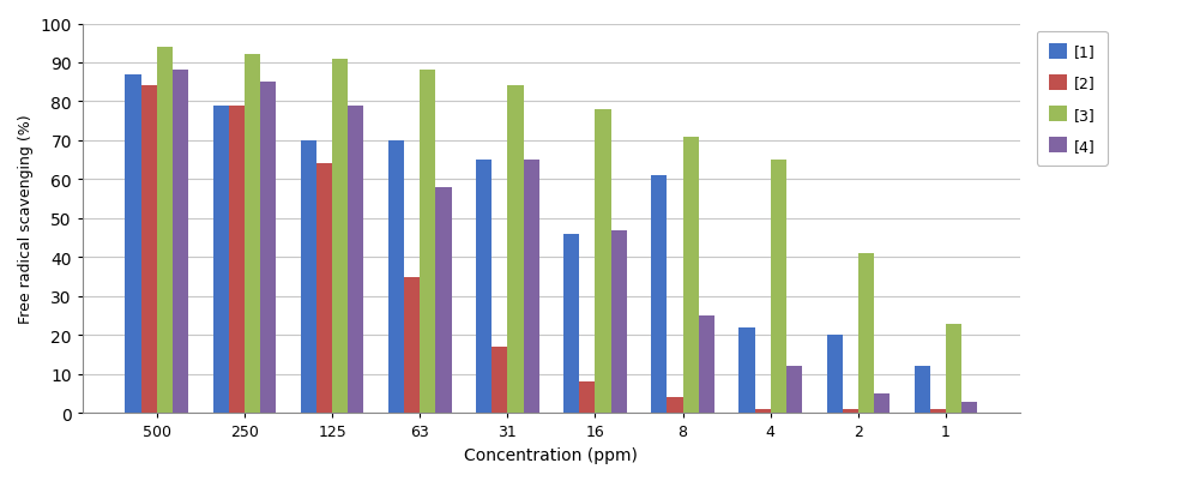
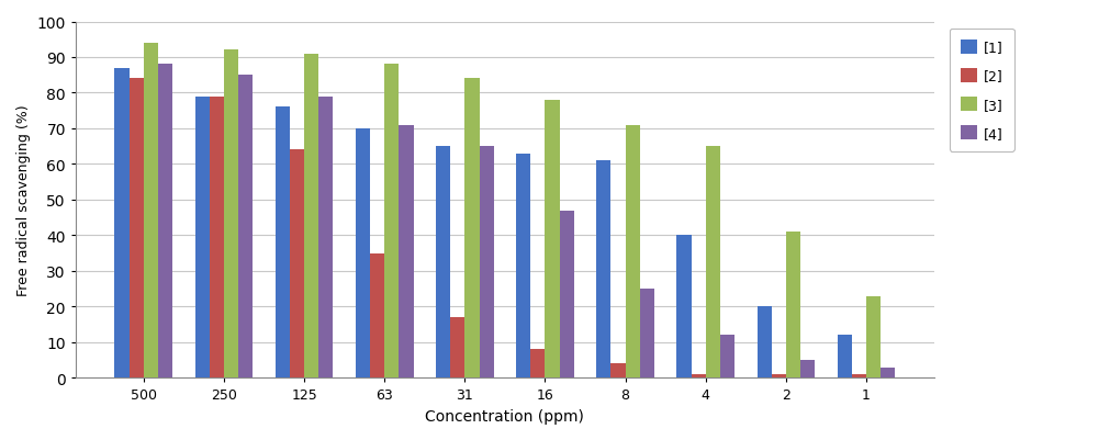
[1]/125: 70 -> 76
[4]/63: 58 -> 71
[1]/16: 46 -> 63
[1]/4: 22 -> 40
